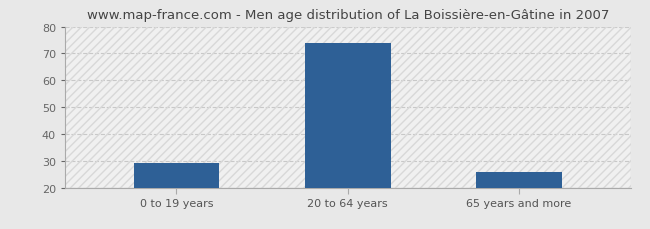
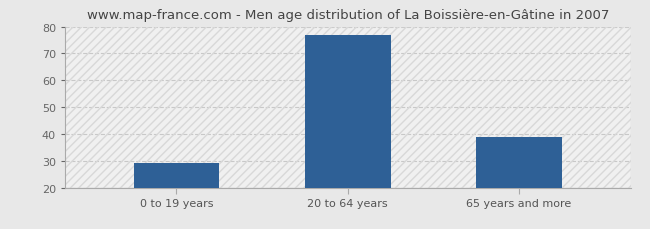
20 to 64 years: 74 -> 77
65 years and more: 26 -> 39
